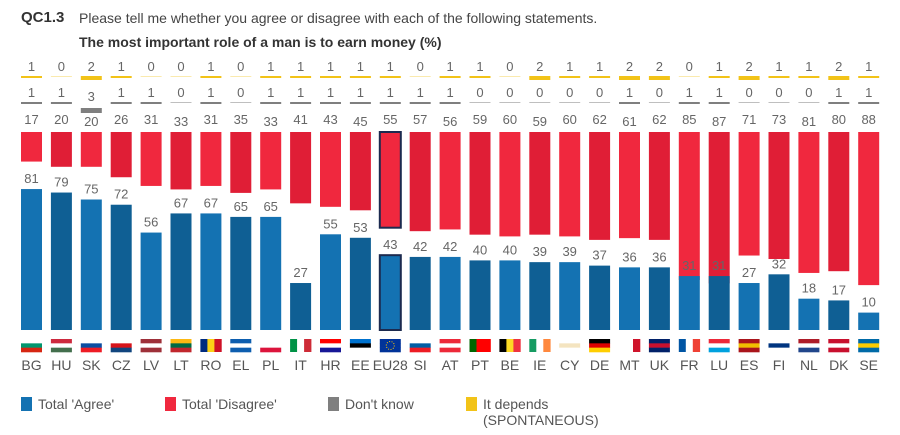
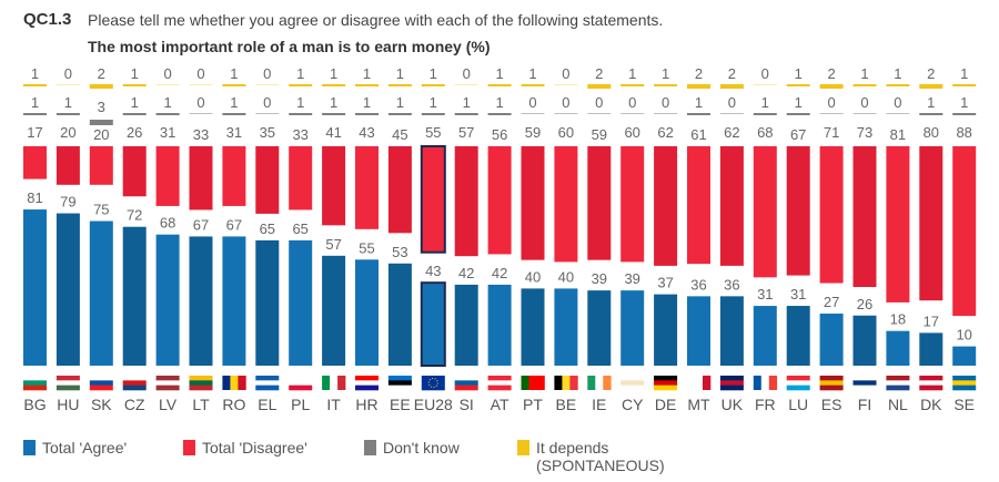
Total 'Agree'/LV: 56 -> 68
Total 'Agree'/IT: 27 -> 57
Total 'Disagree'/FR: 85 -> 68
Total 'Disagree'/LU: 87 -> 67
Total 'Agree'/FI: 32 -> 26
